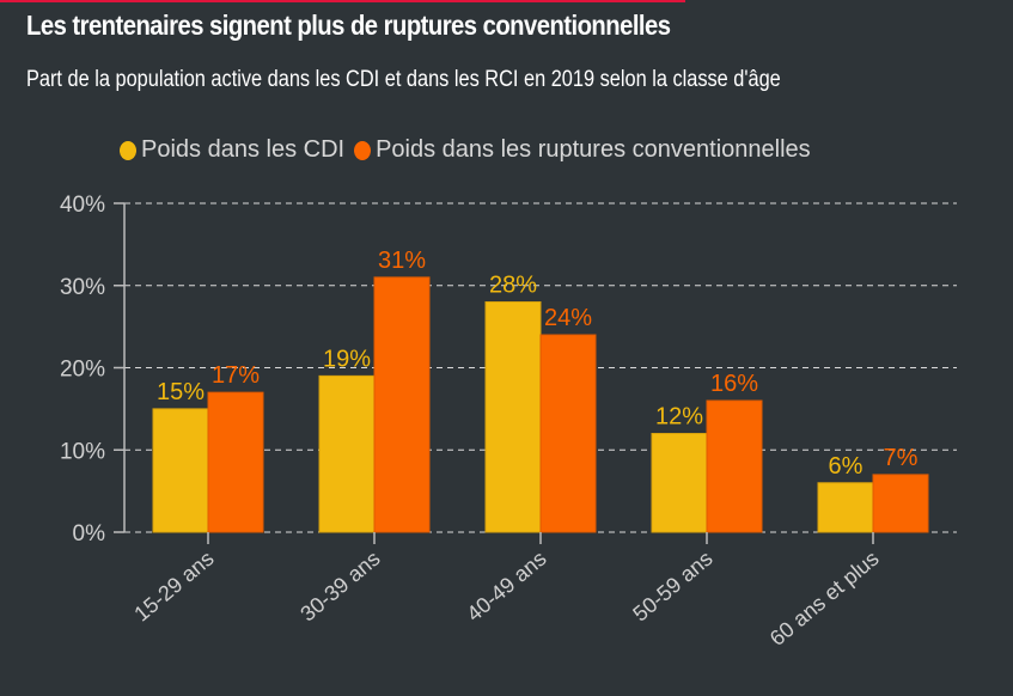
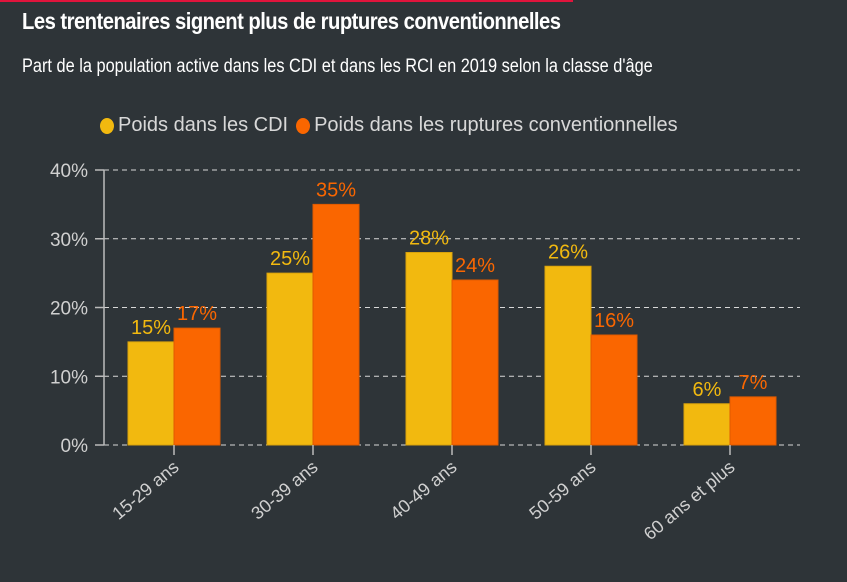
Poids dans les CDI/30-39 ans: 19% -> 25%
Poids dans les ruptures conventionnelles/30-39 ans: 31% -> 35%
Poids dans les CDI/50-59 ans: 12% -> 26%
